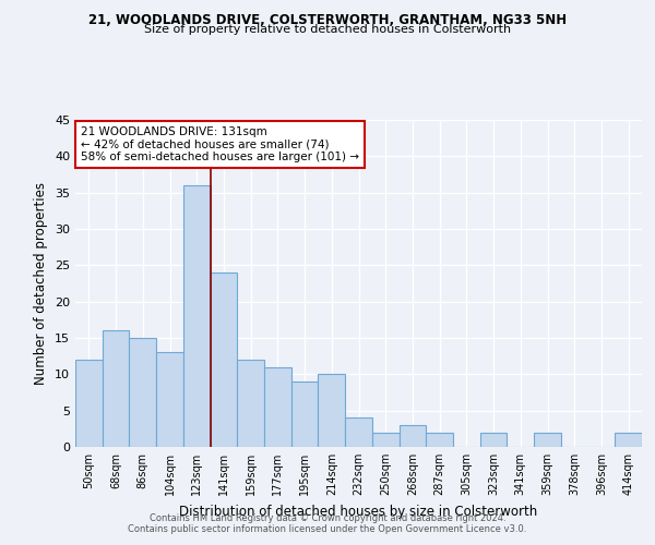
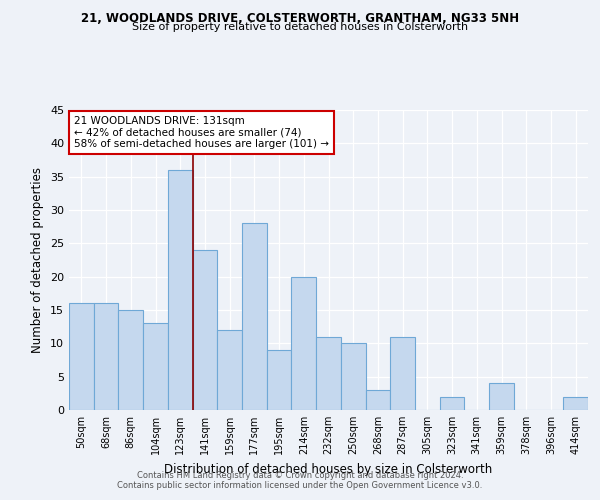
50sqm: 12 -> 16
177sqm: 11 -> 28
214sqm: 10 -> 20
232sqm: 4 -> 11
250sqm: 2 -> 10
287sqm: 2 -> 11
359sqm: 2 -> 4
